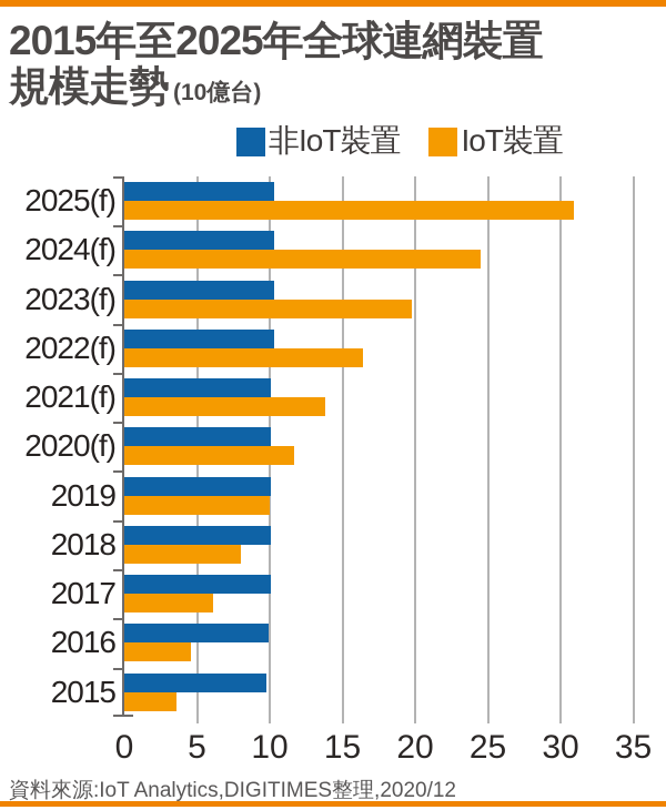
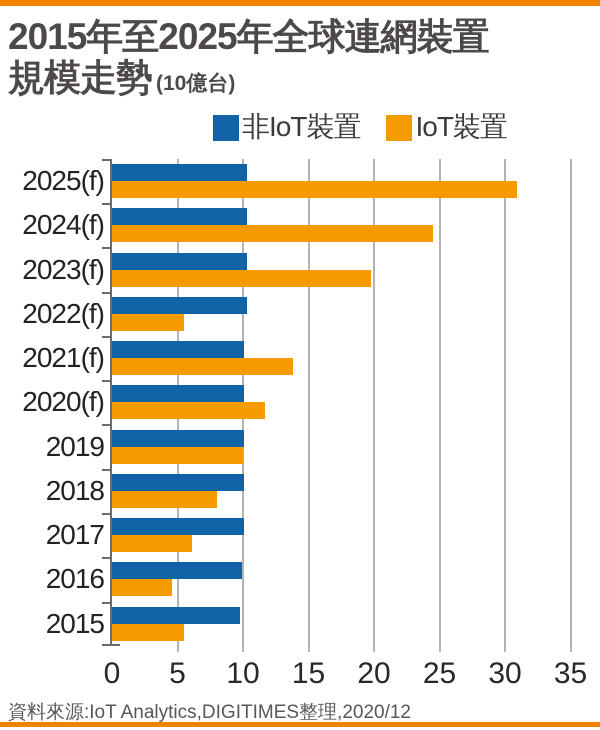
IoT裝置/2022(f): 16.4 -> 5.5
IoT裝置/2015: 3.6 -> 5.5
